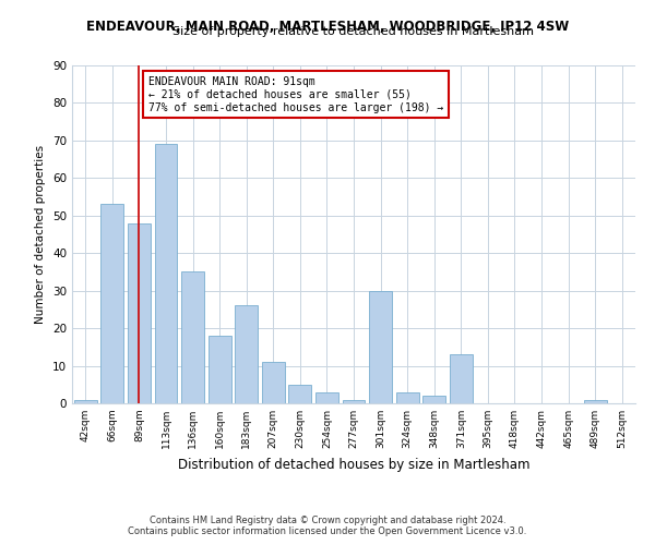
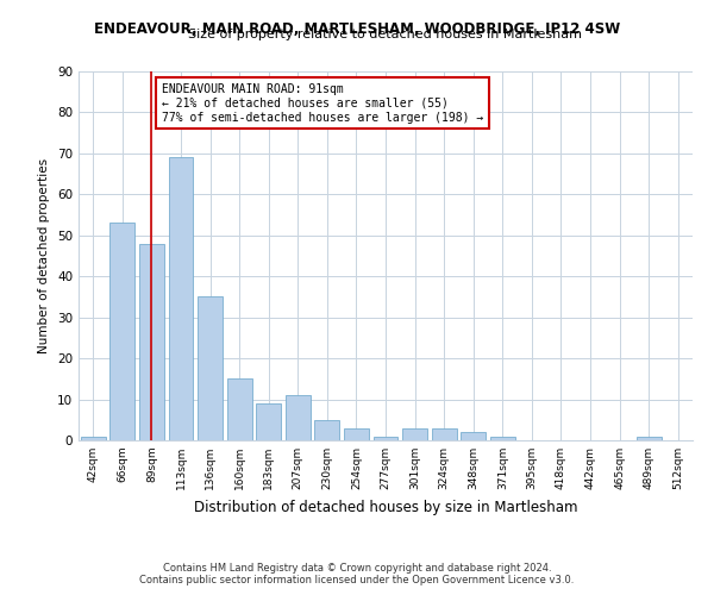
160sqm: 18 -> 15
183sqm: 26 -> 9
301sqm: 30 -> 3
371sqm: 13 -> 1
